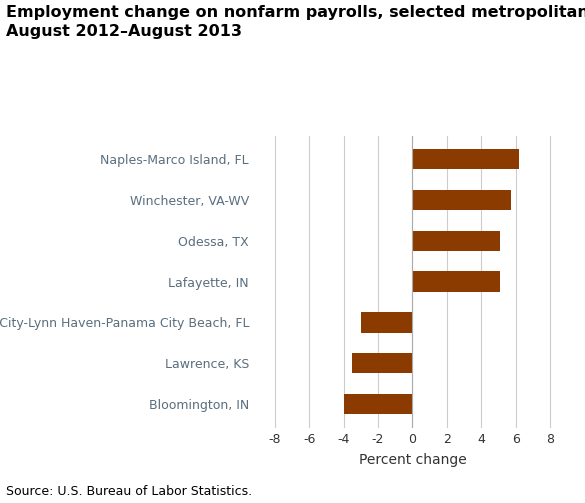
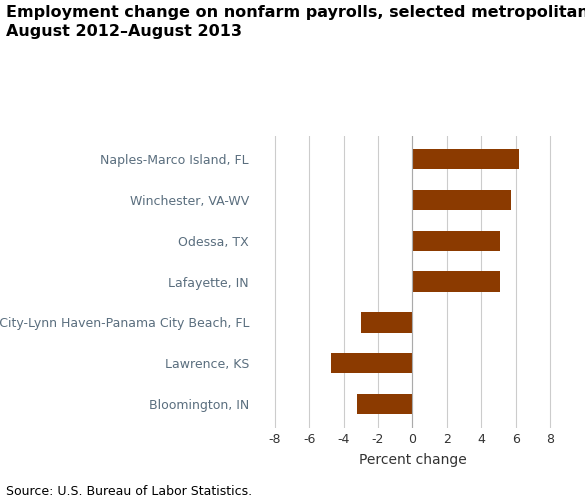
Lawrence, KS: -3.5 -> -4.7
Bloomington, IN: -4.0 -> -3.2
